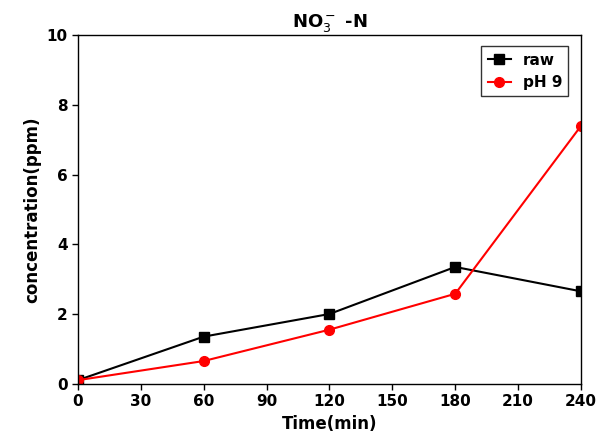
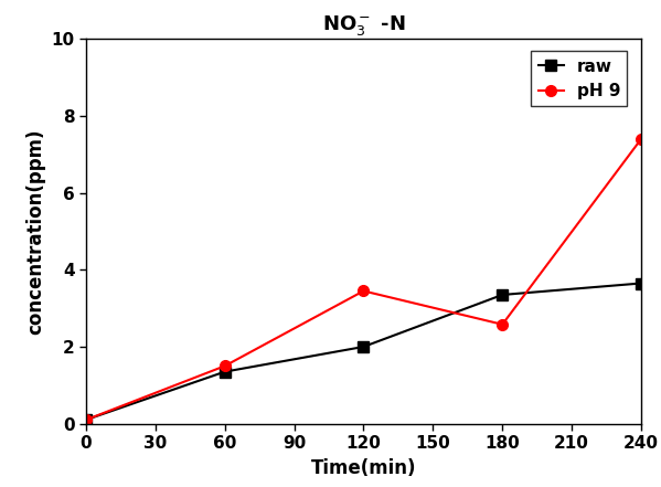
pH 9/60: 0.65 -> 1.50
pH 9/120: 1.55 -> 3.45
raw/240: 2.65 -> 3.65
